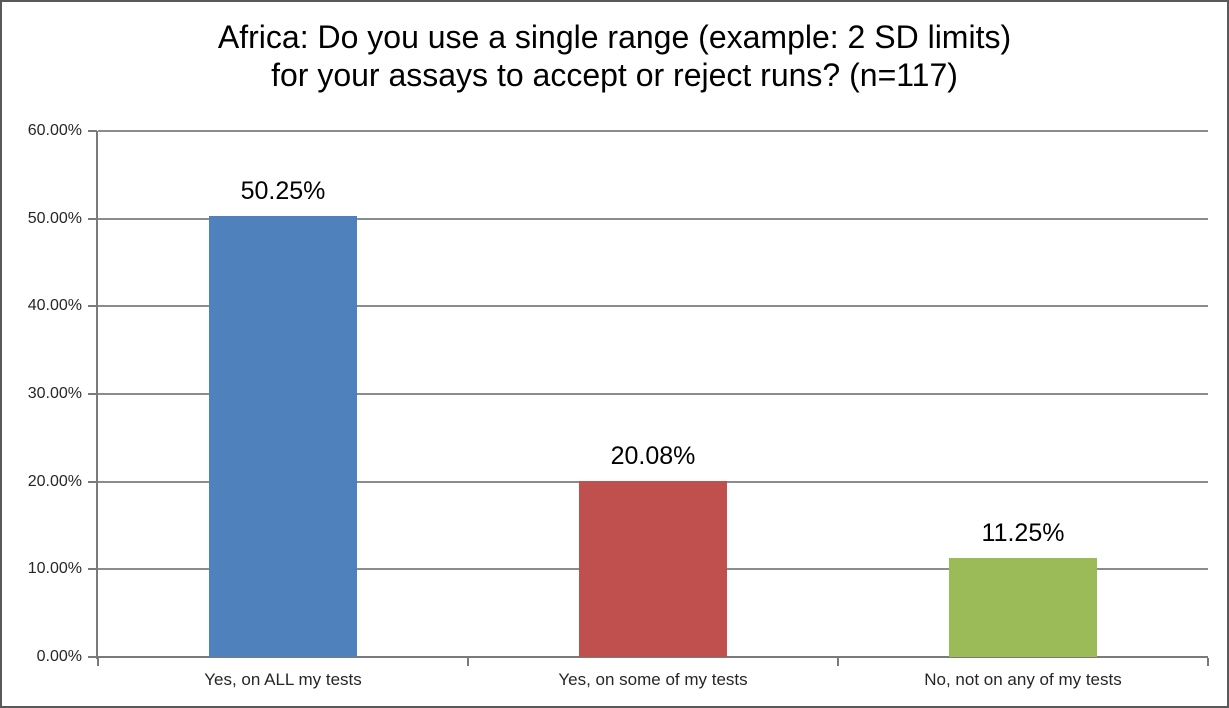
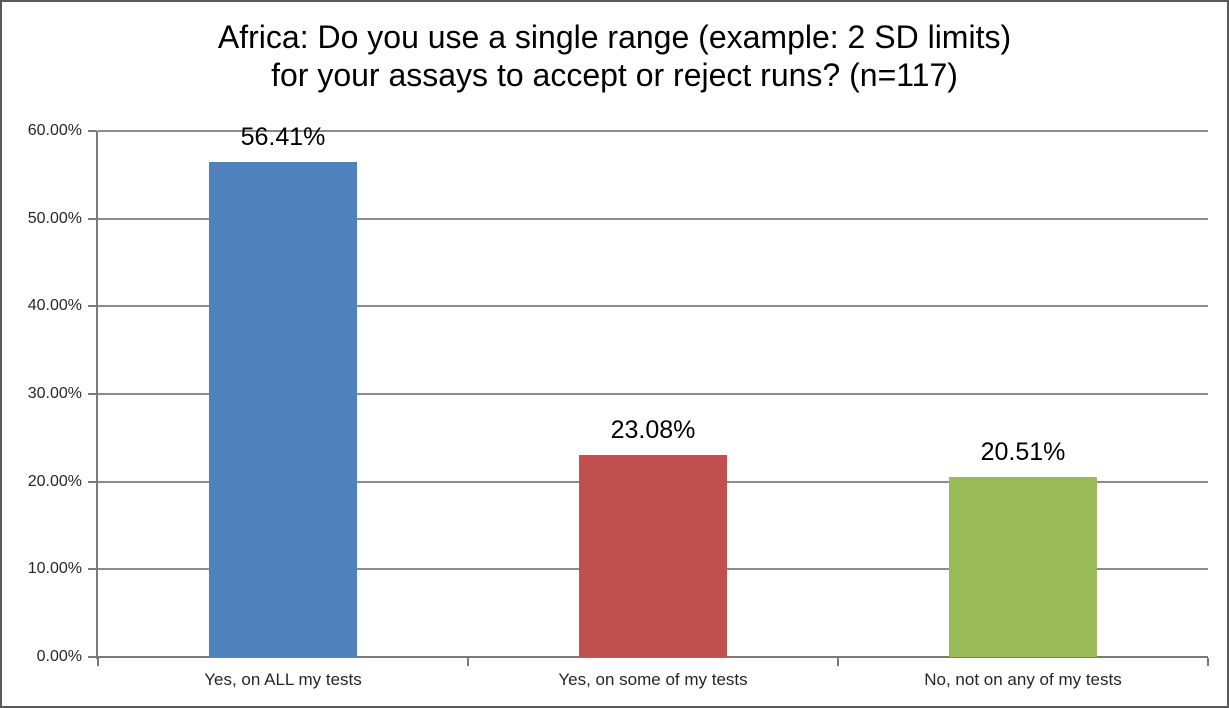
Yes, on ALL my tests: 50.25% -> 56.41%
Yes, on some of my tests: 20.08% -> 23.08%
No, not on any of my tests: 11.25% -> 20.51%
